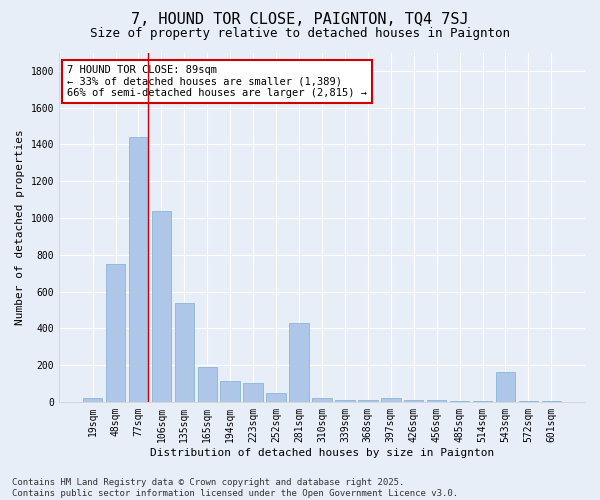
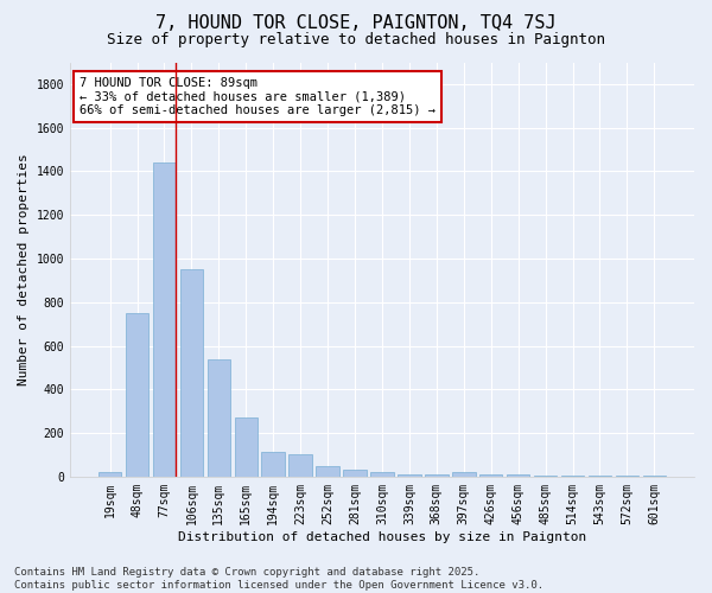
106sqm: 1040 -> 950
165sqm: 190 -> 270
281sqm: 430 -> 30
543sqm: 160 -> 0
